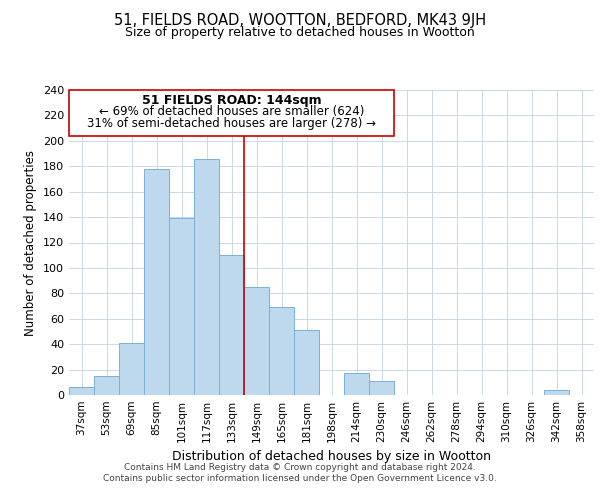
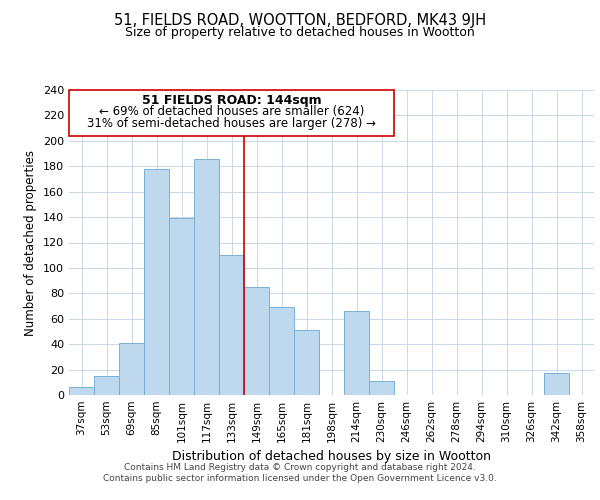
214sqm: 17 -> 66
342sqm: 4 -> 17
